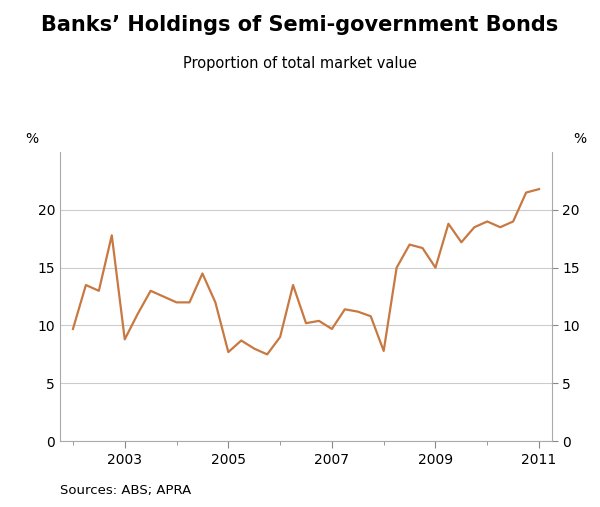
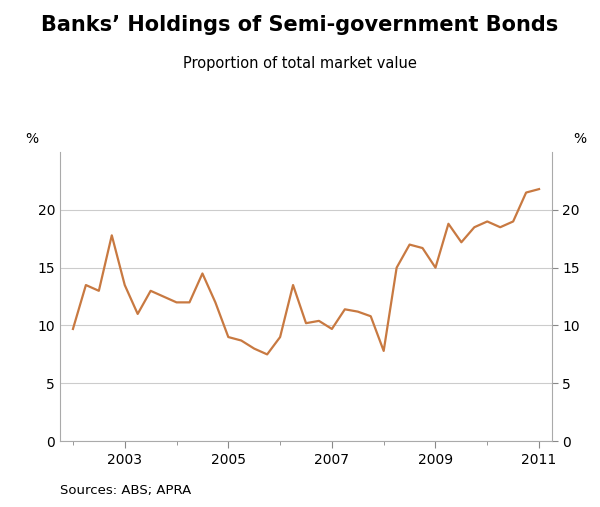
2003: 8.8 -> 13.5
2005: 7.7 -> 9.0
